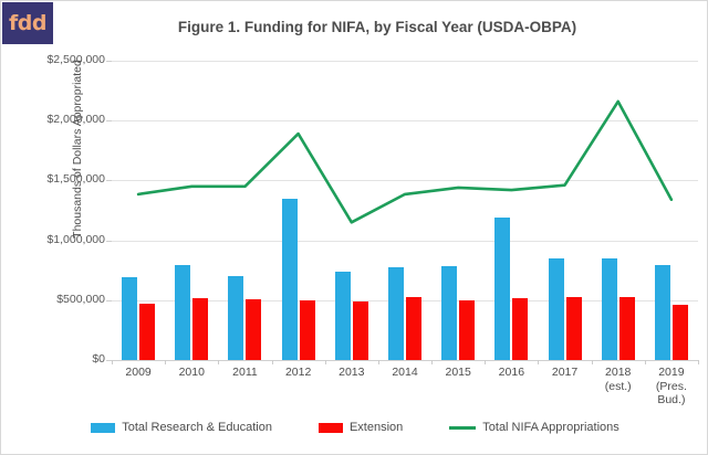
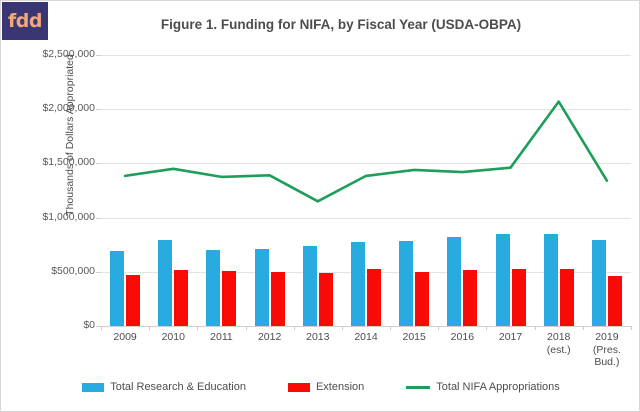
Total NIFA Appropriations/2011: $1450000 -> $1380000
Total Research & Education/2012: $1350000 -> $710000
Total NIFA Appropriations/2012: $1890000 -> $1390000
Total Research & Education/2016: $1190000 -> $820000
Total NIFA Appropriations/2018 (est.): $2160000 -> $2070000
